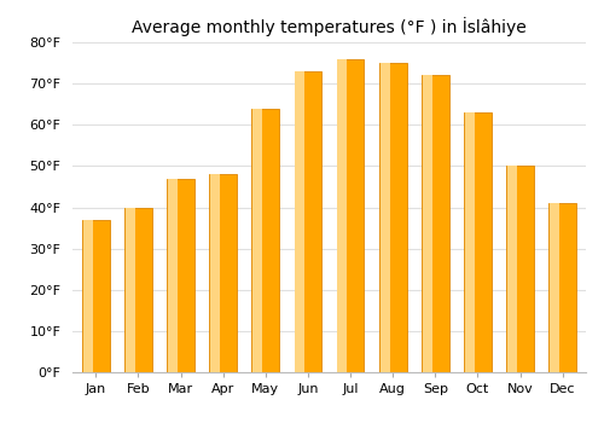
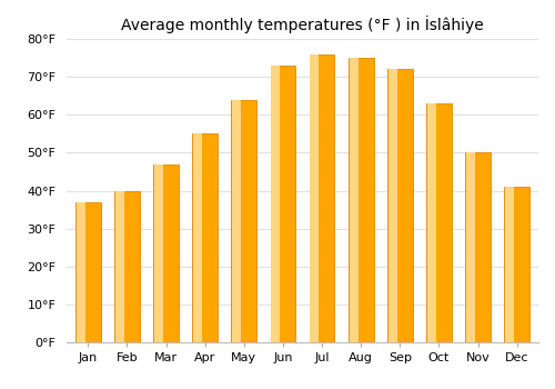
Apr: 48°F -> 55°F
